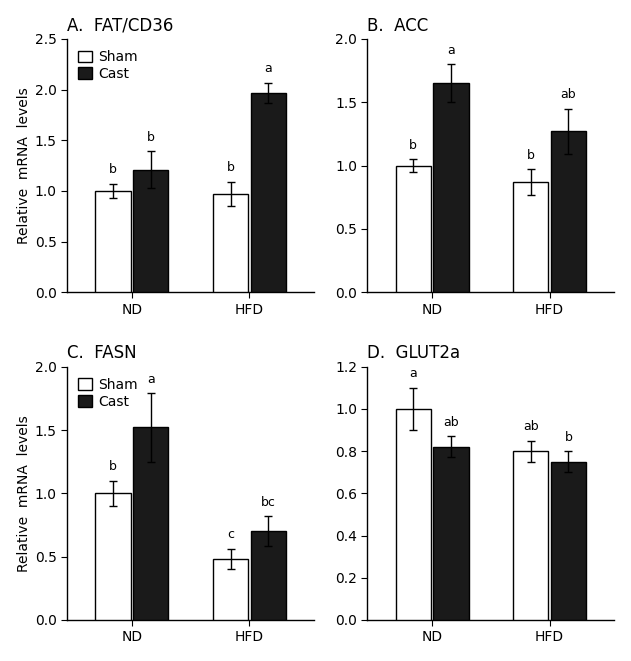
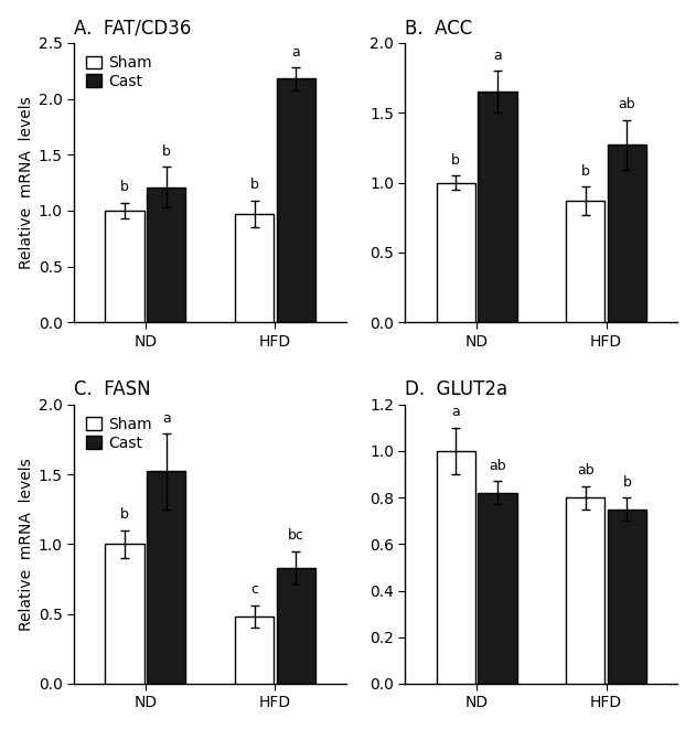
A. FAT/CD36/Cast/HFD: 1.97 -> 2.18
C. FASN/Cast/HFD: 0.70 -> 0.83
